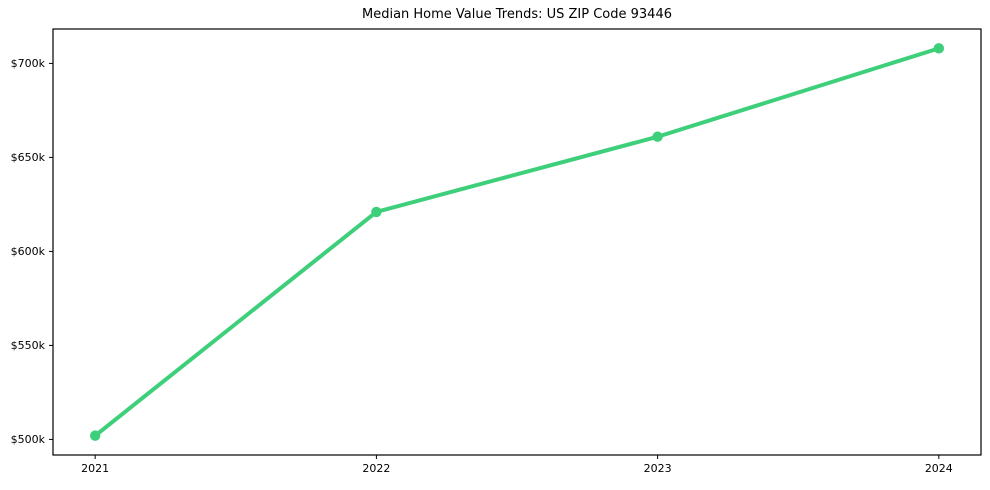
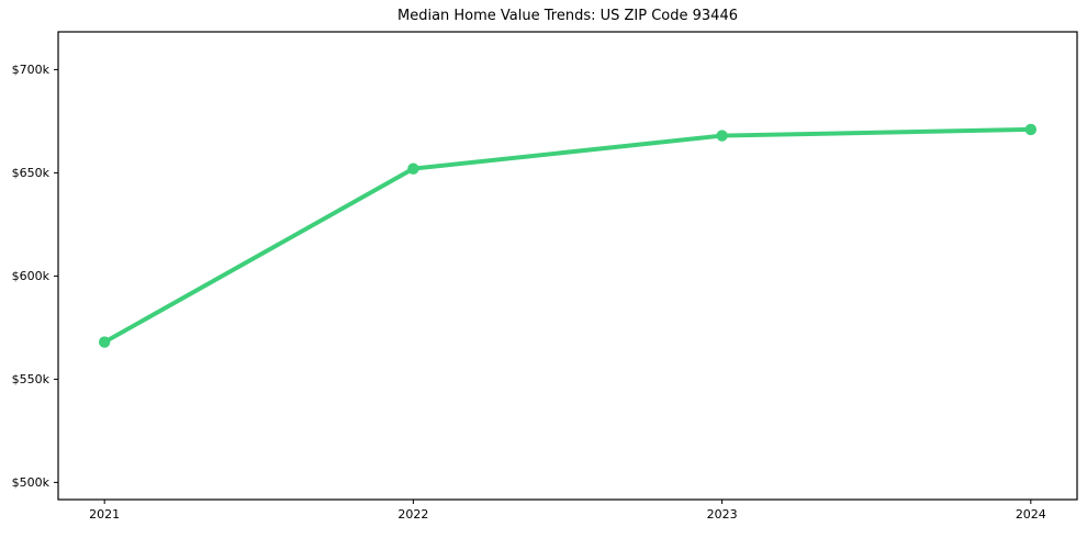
2021: $502k -> $568k
2022: $621k -> $652k
2023: $661k -> $668k
2024: $708k -> $671k
